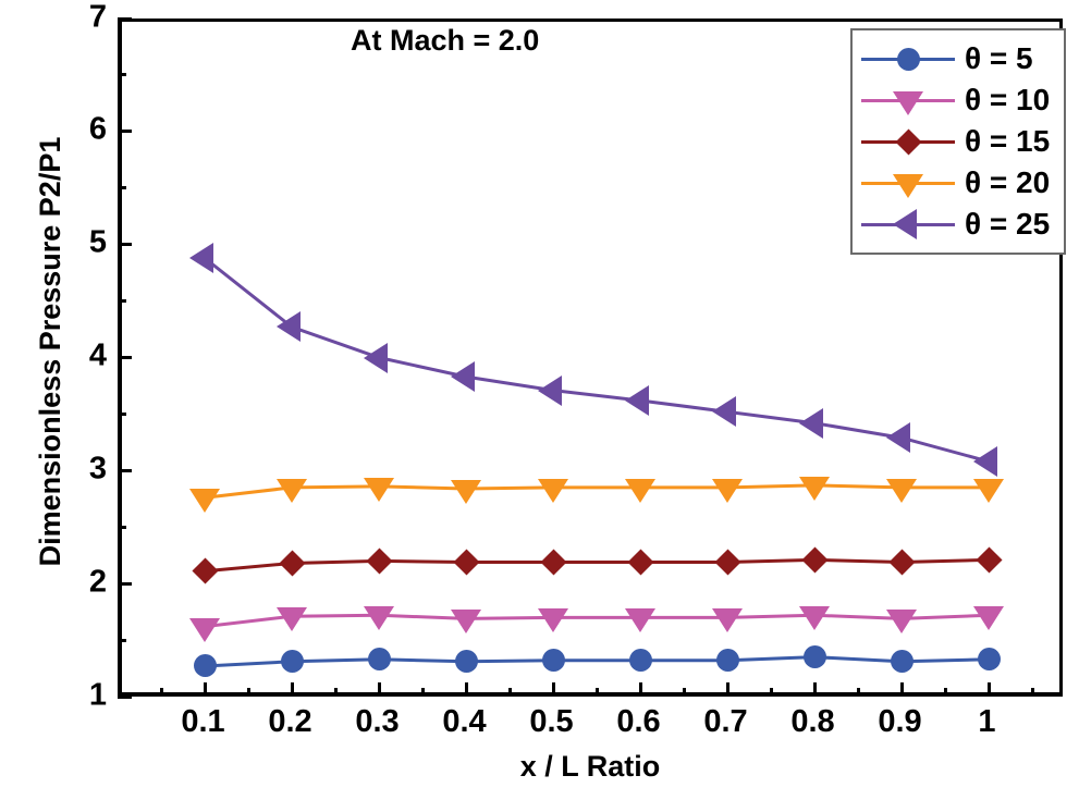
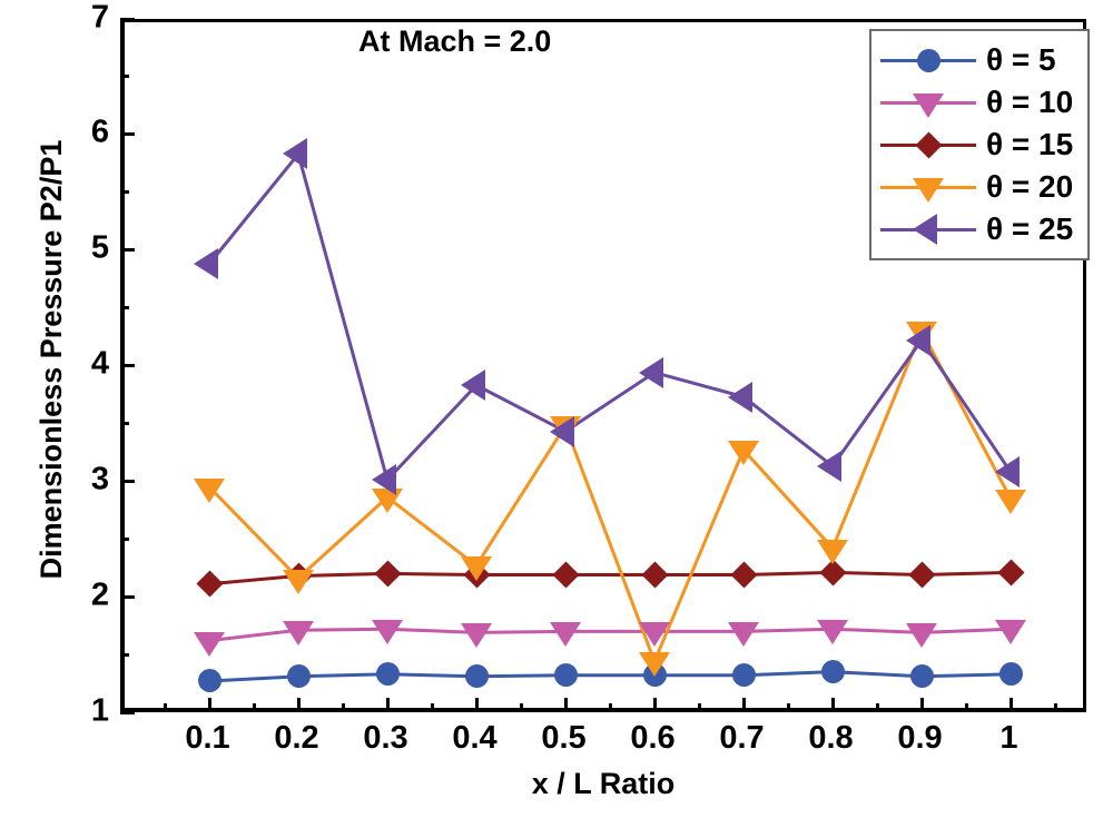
θ = 20/0.1: 2.76 -> 2.95
θ = 20/0.2: 2.85 -> 2.16
θ = 25/0.2: 4.27 -> 5.83
θ = 25/0.3: 4.00 -> 3.01
θ = 20/0.4: 2.84 -> 2.27
θ = 20/0.5: 2.85 -> 3.48
θ = 25/0.5: 3.71 -> 3.43
θ = 20/0.6: 2.85 -> 1.44
θ = 25/0.6: 3.62 -> 3.94
θ = 20/0.7: 2.85 -> 3.27
θ = 25/0.7: 3.52 -> 3.73
θ = 20/0.8: 2.87 -> 2.42
θ = 25/0.8: 3.42 -> 3.13
θ = 20/0.9: 2.85 -> 4.30
θ = 25/0.9: 3.29 -> 4.22
